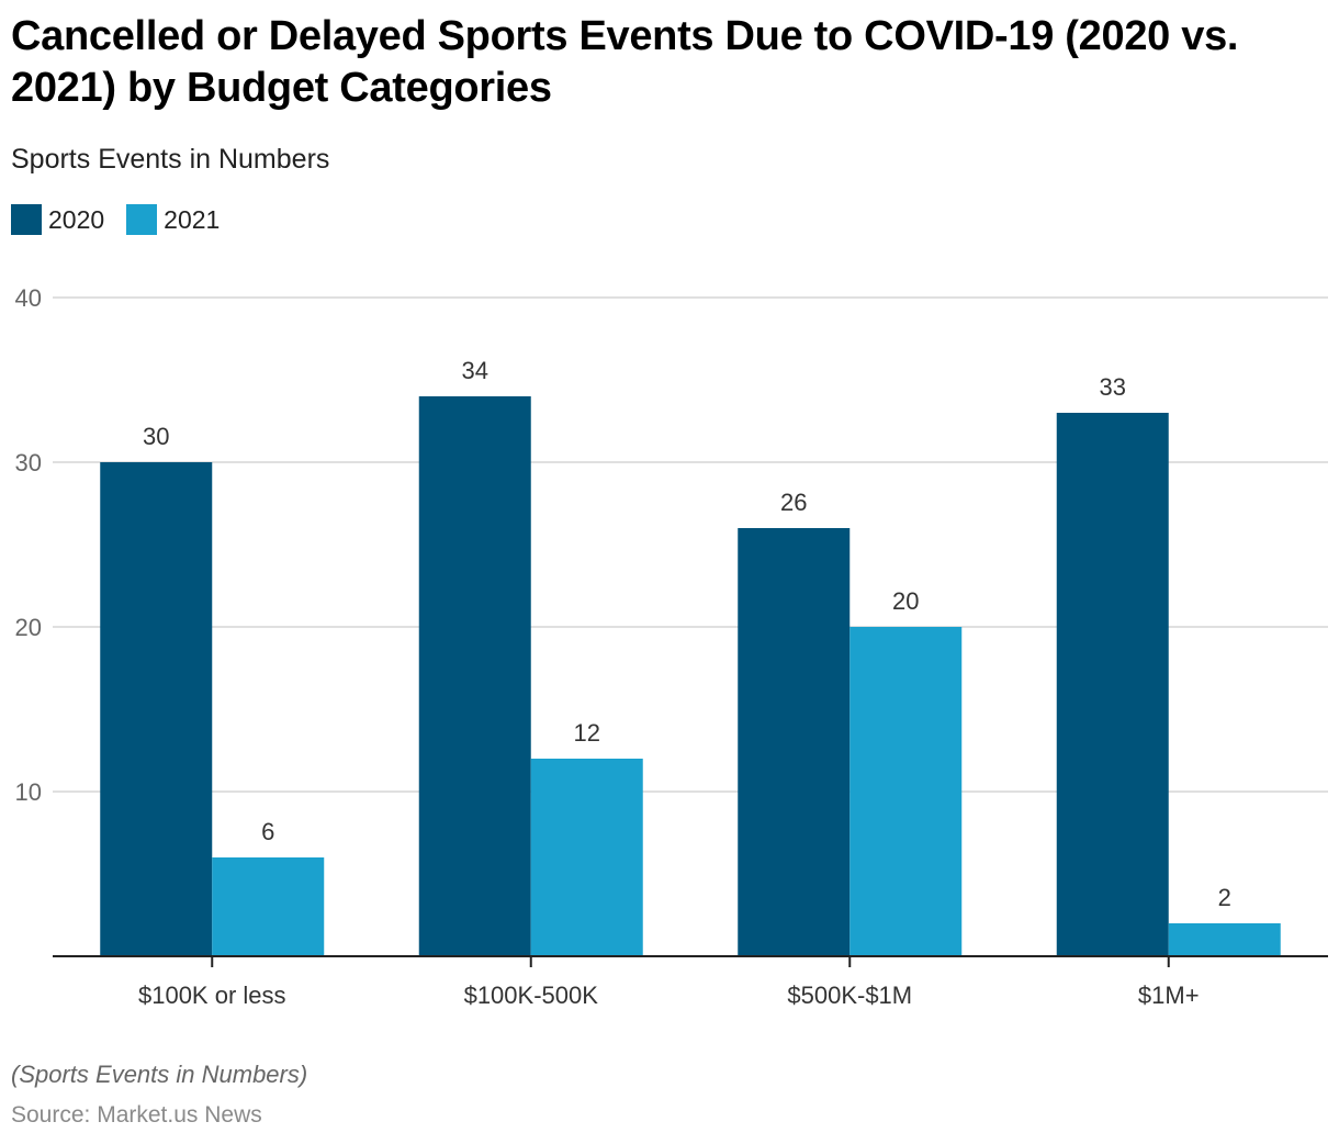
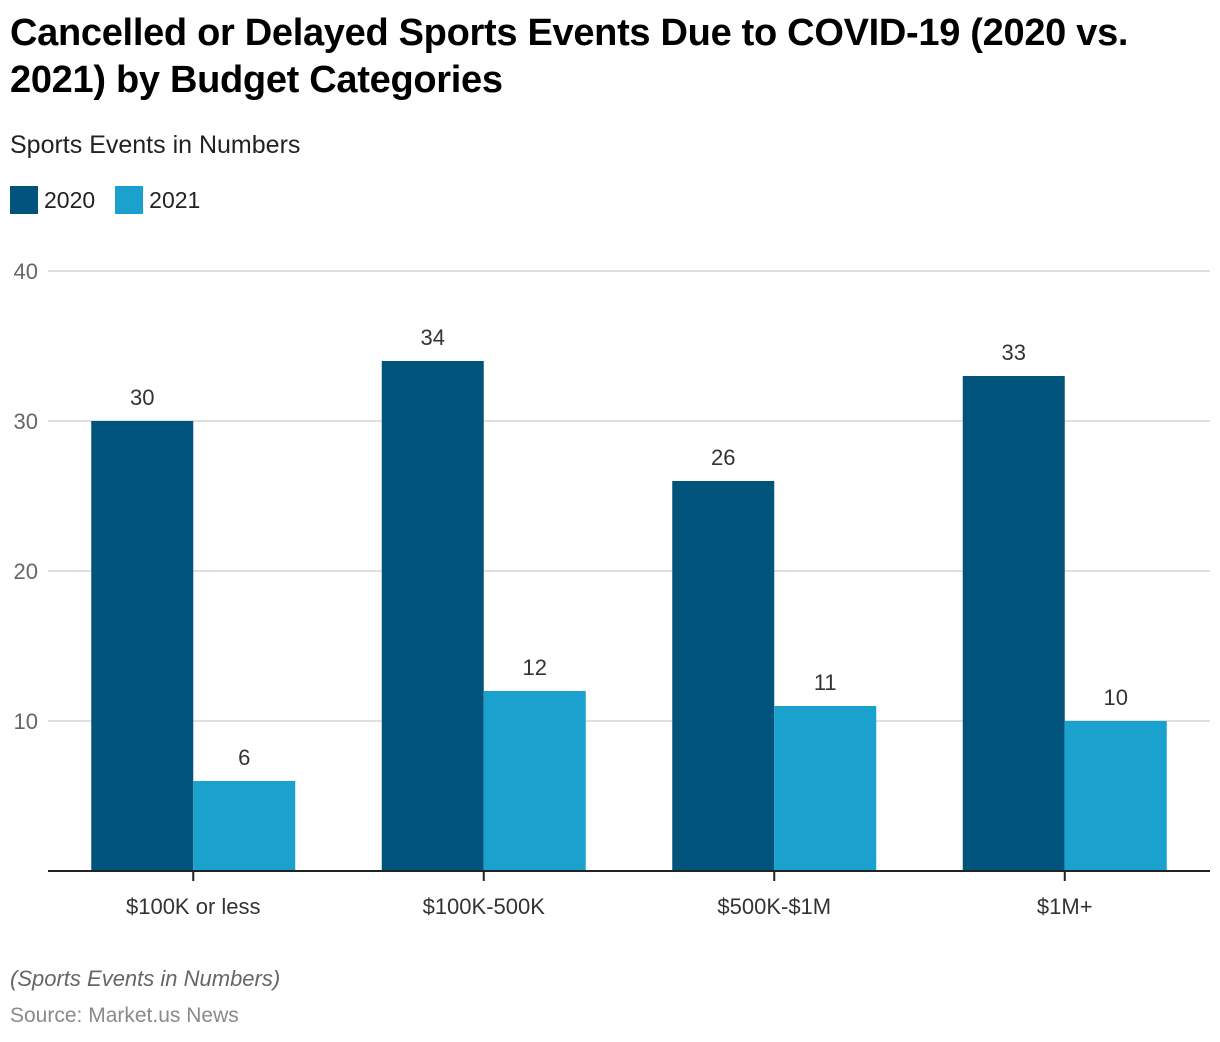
2021/$500K-$1M: 20 -> 11
2021/$1M+: 2 -> 10
